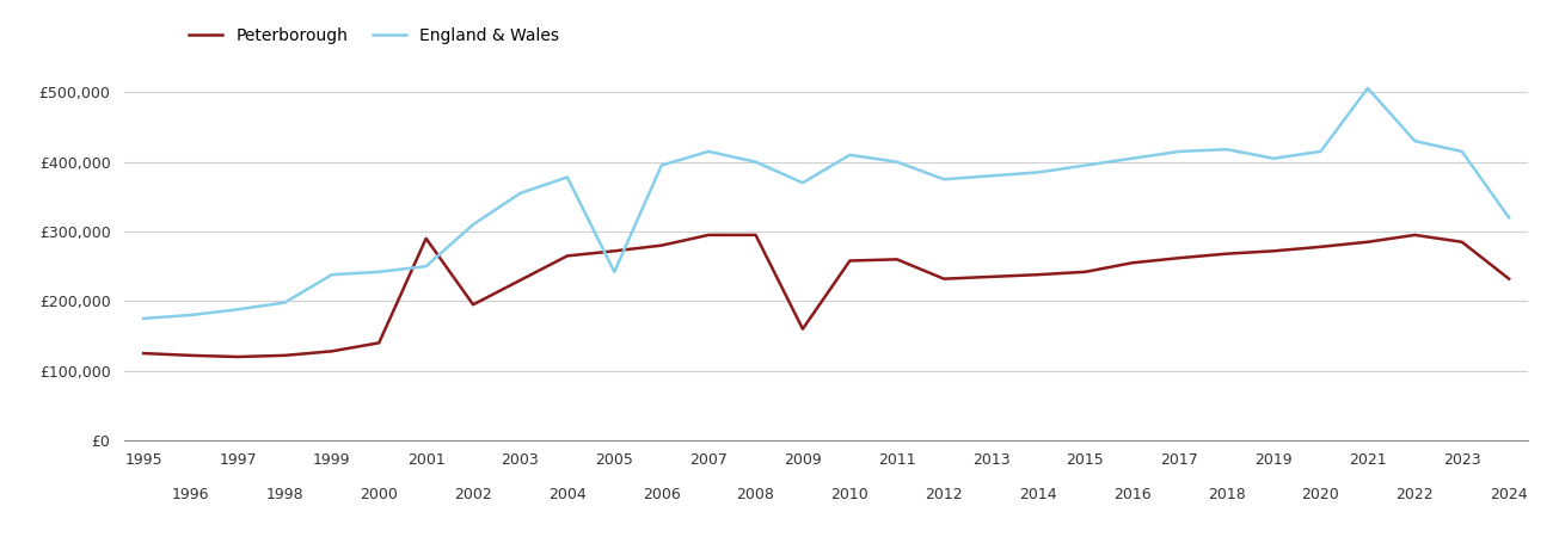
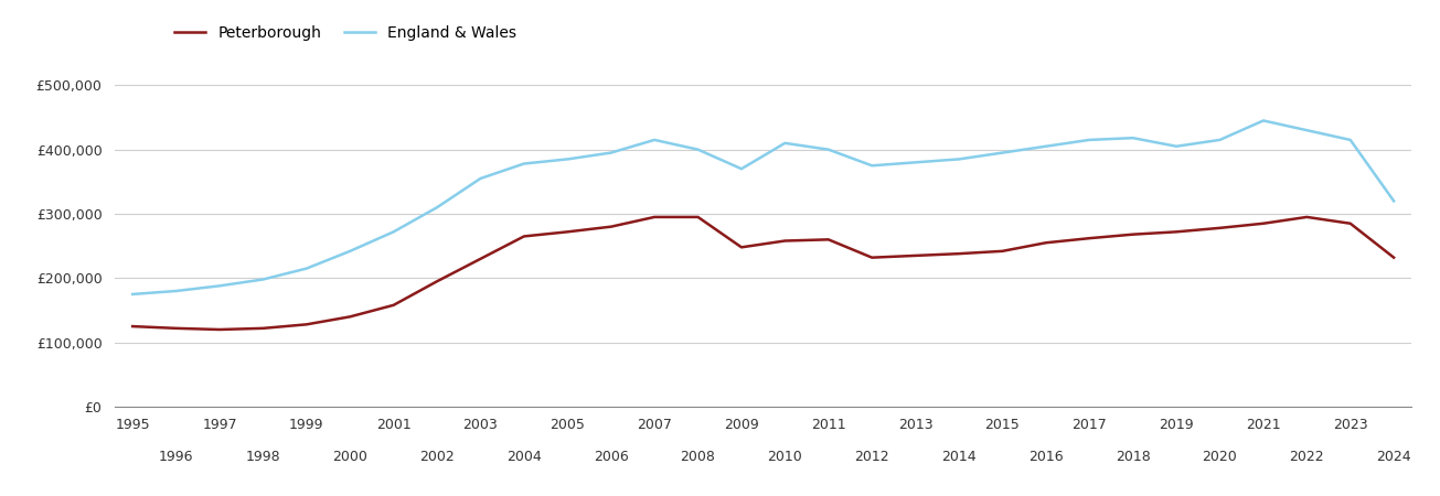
England & Wales/1999: £238,000 -> £215,000
Peterborough/2001: £290,000 -> £158,000
England & Wales/2001: £250,000 -> £272,000
England & Wales/2005: £242,000 -> £385,000
Peterborough/2009: £160,000 -> £248,000
England & Wales/2021: £506,000 -> £445,000
